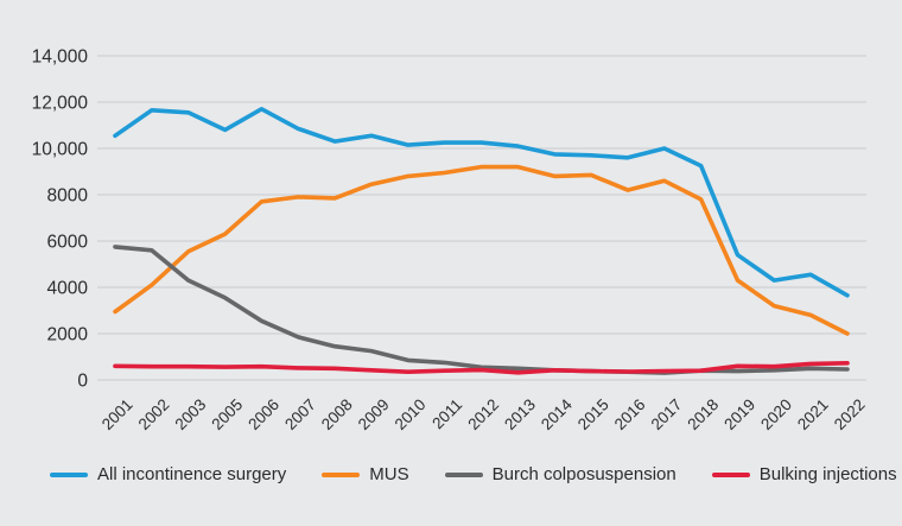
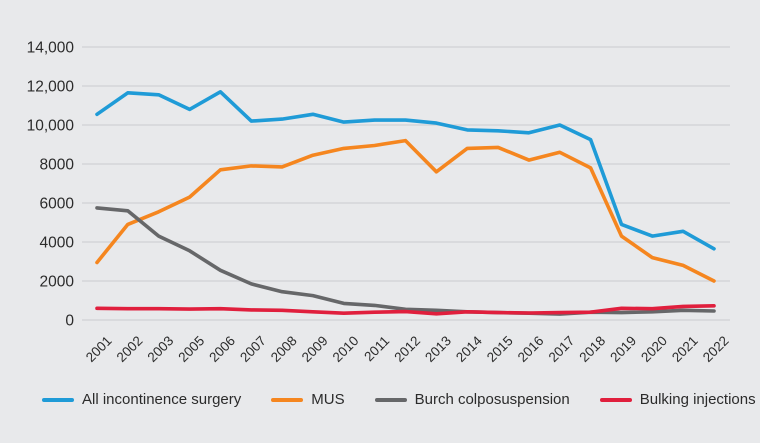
MUS/2002: 4100 -> 4900
All incontinence surgery/2007: 10800 -> 10200
MUS/2013: 9200 -> 7600
All incontinence surgery/2019: 5400 -> 4900
